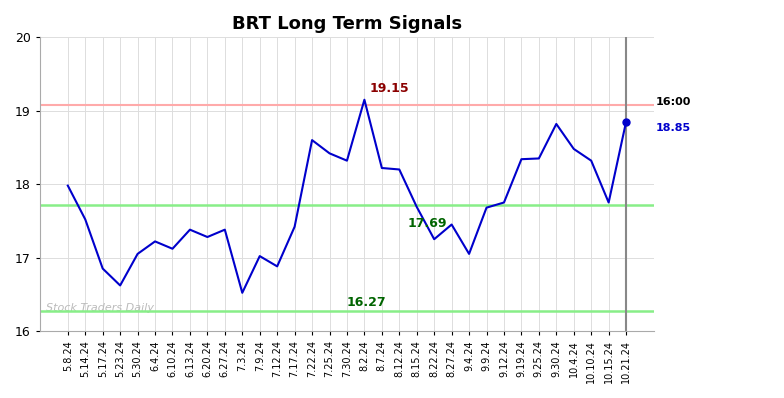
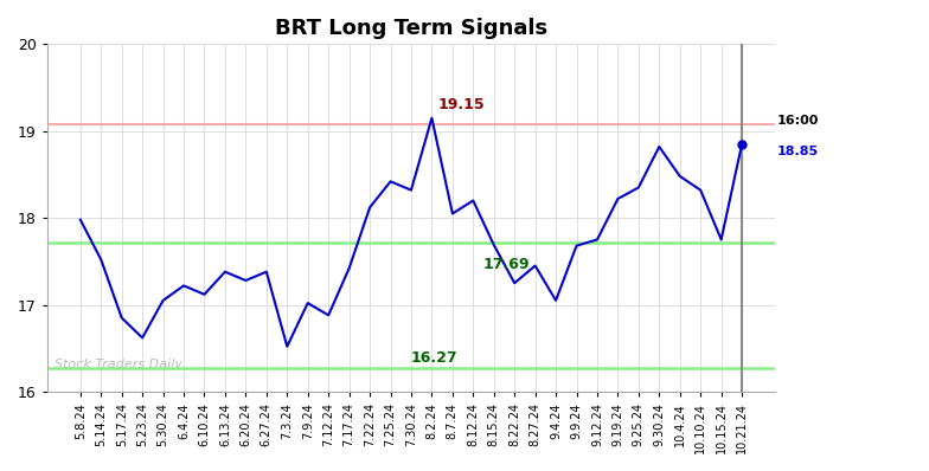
7.22.24: 18.60 -> 18.12
8.7.24: 18.22 -> 18.05
9.19.24: 18.34 -> 18.22
